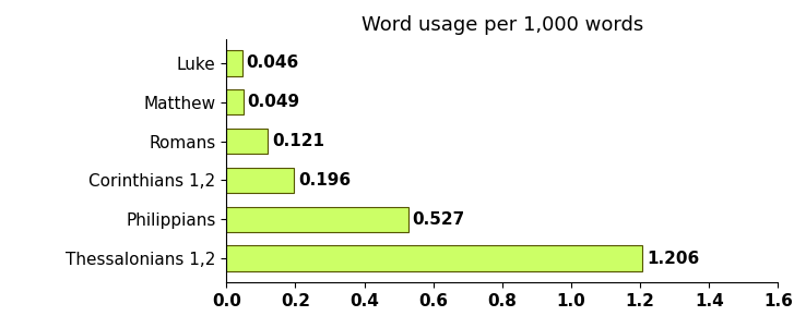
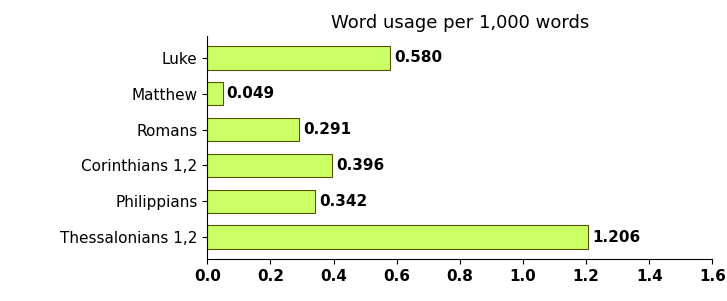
Luke: 0.046 -> 0.580
Romans: 0.121 -> 0.291
Corinthians 1,2: 0.196 -> 0.396
Philippians: 0.527 -> 0.342
